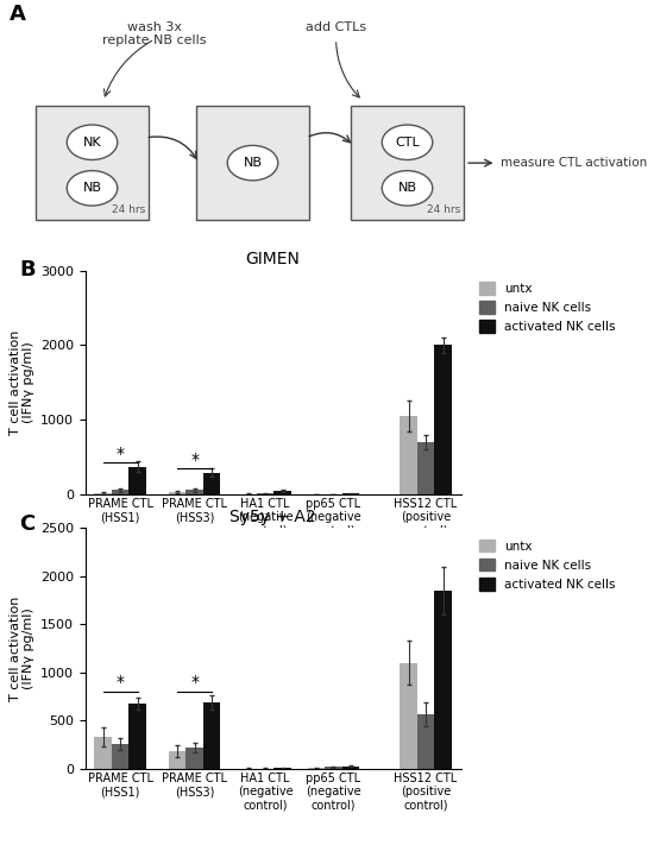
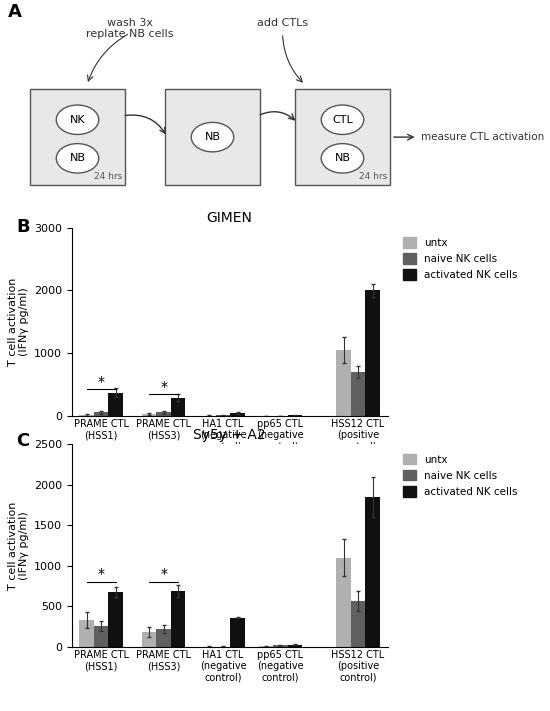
activated NK cells/HA1 CTL (negative control): 10 -> 360
